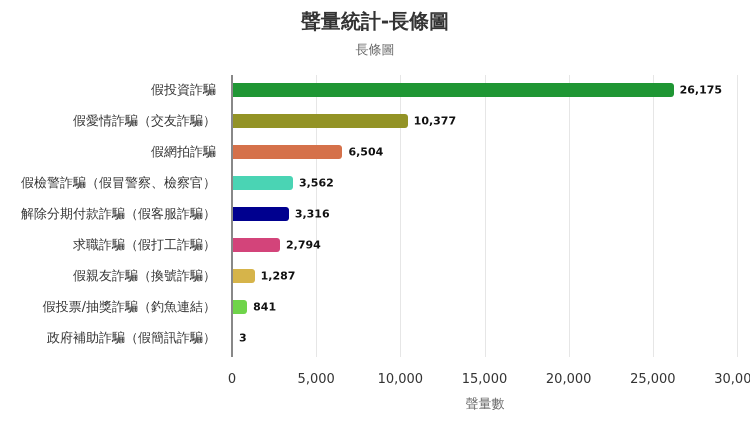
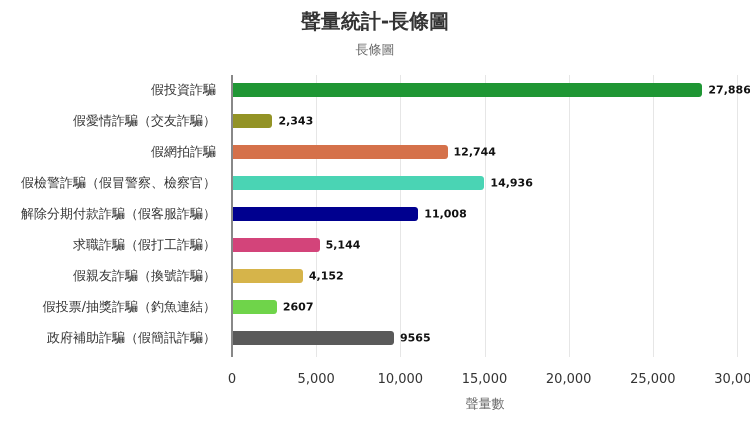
假投資詐騙: 26,175 -> 27,886
假愛情詐騙（交友詐騙）: 10,377 -> 2,343
假網拍詐騙: 6,504 -> 12,744
假檢警詐騙（假冒警察、檢察官）: 3,562 -> 14,936
解除分期付款詐騙（假客服詐騙）: 3,316 -> 11,008
求職詐騙（假打工詐騙）: 2,794 -> 5,144
假親友詐騙（換號詐騙）: 1,287 -> 4,152
假投票/抽獎詐騙（釣魚連結）: 841 -> 2607
政府補助詐騙（假簡訊詐騙）: 3 -> 9565
